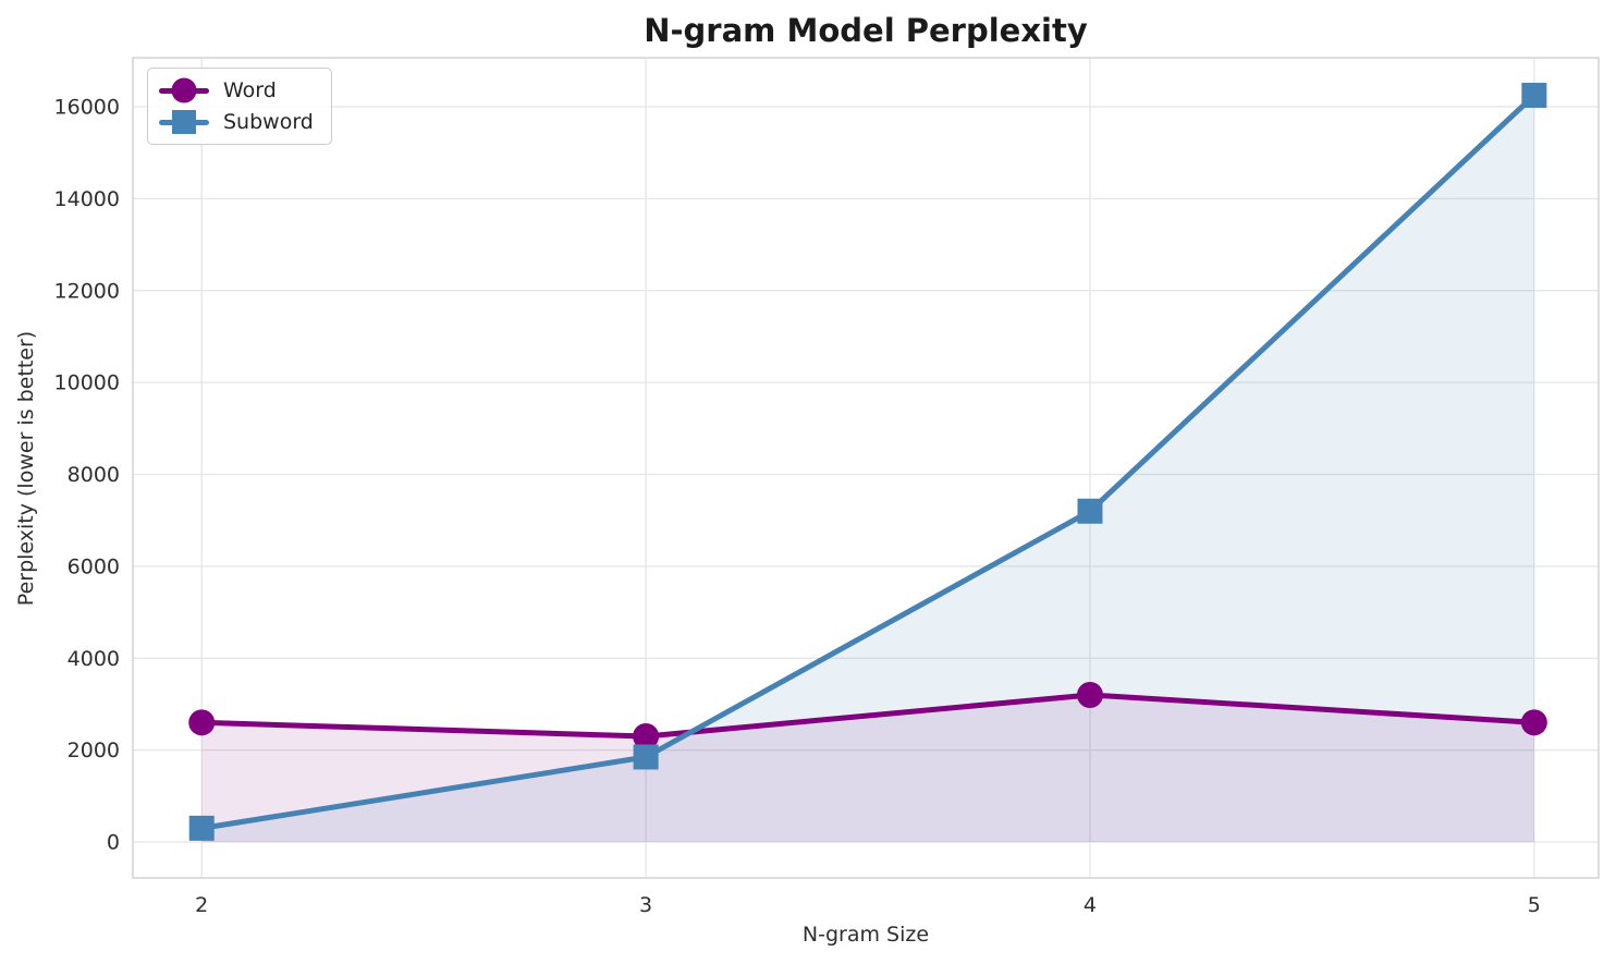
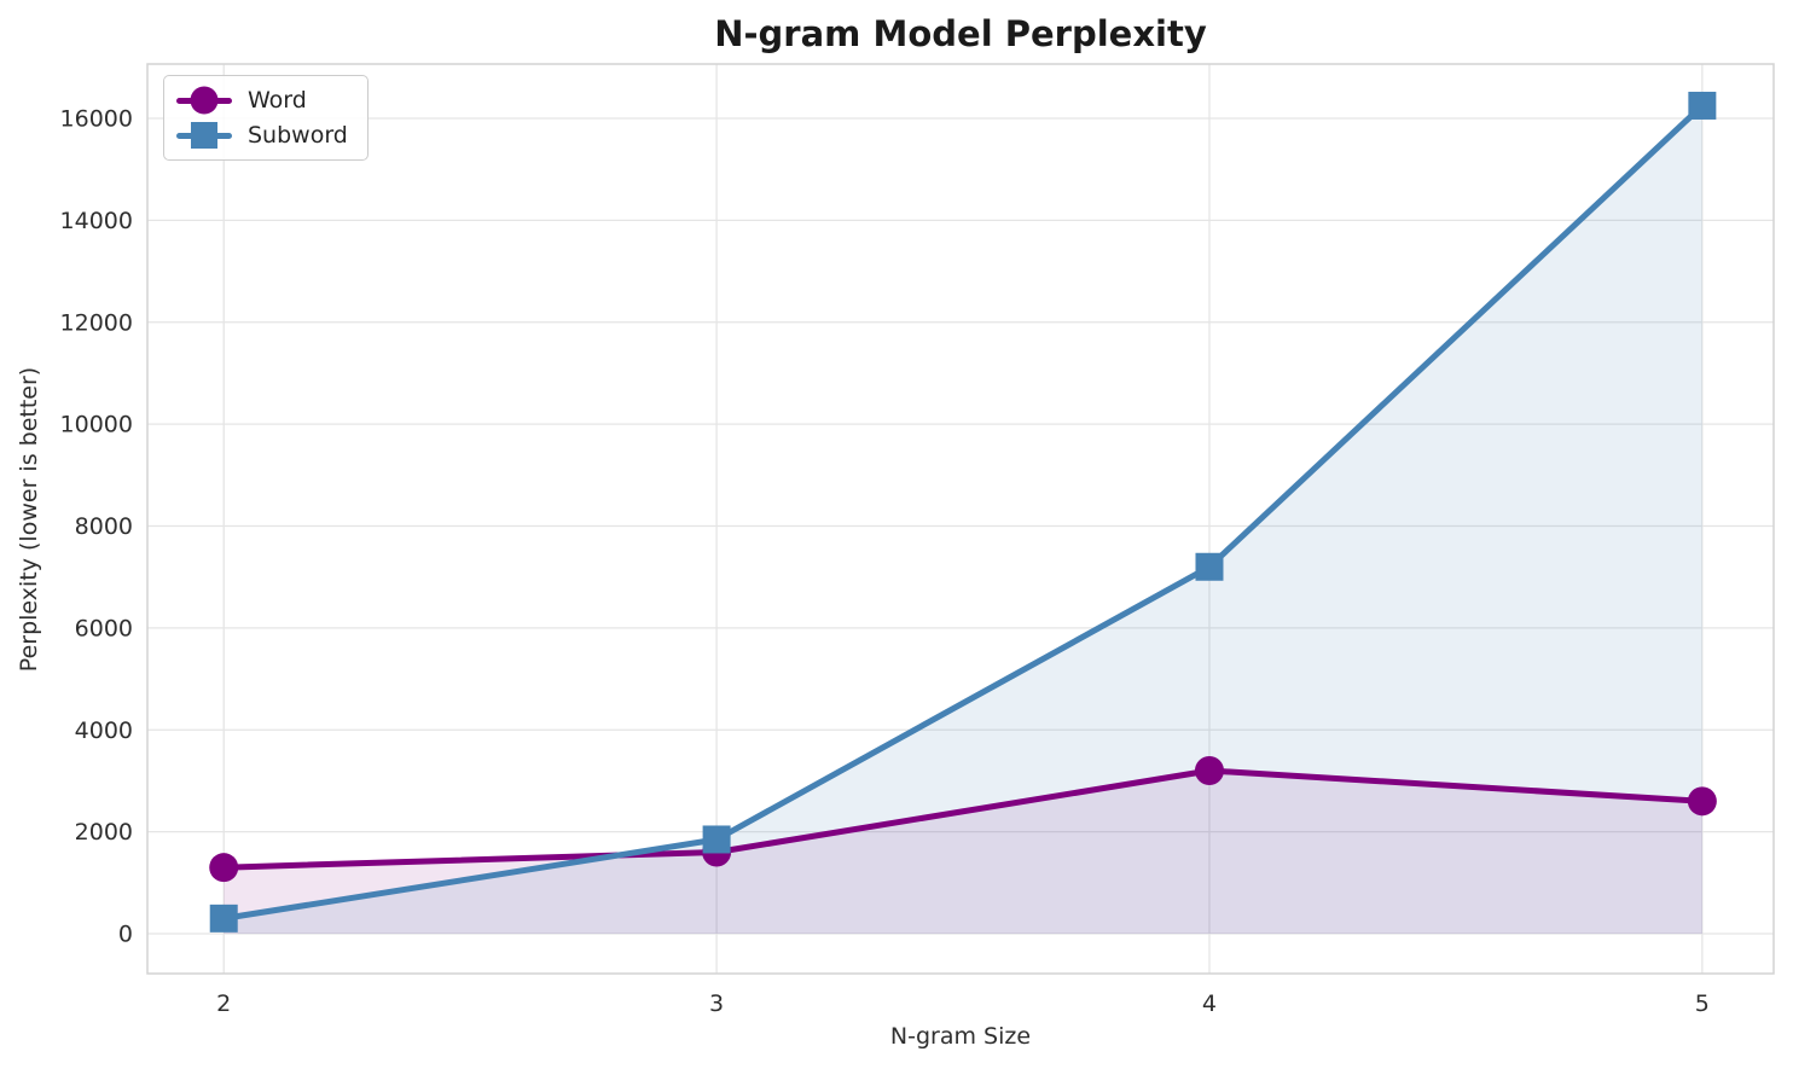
Word/2: 2600 -> 1300
Word/3: 2300 -> 1600
